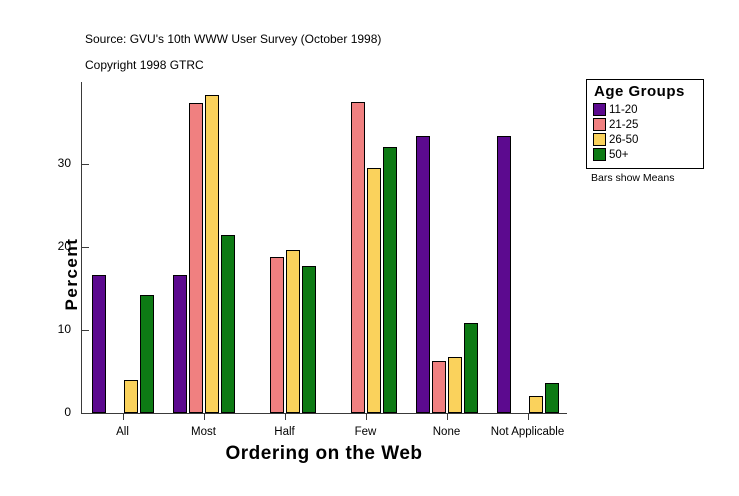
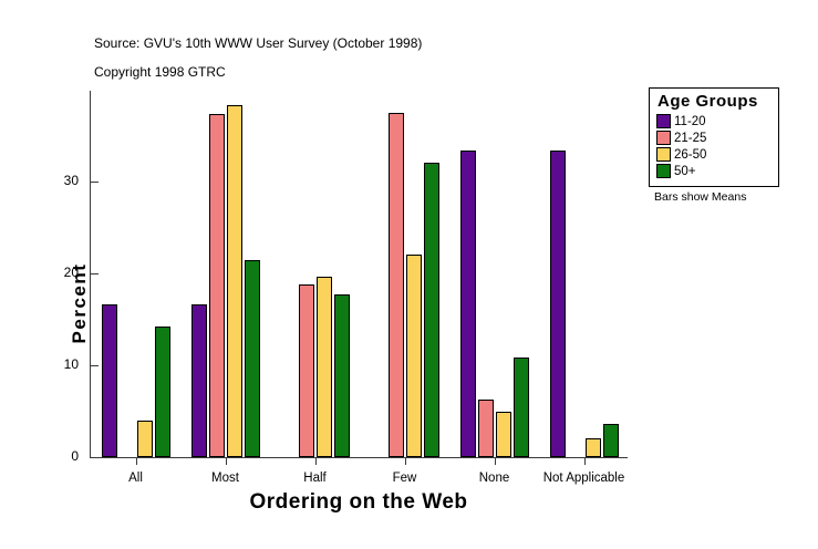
26-50/Few: 30 -> 22
26-50/None: 7 -> 5
